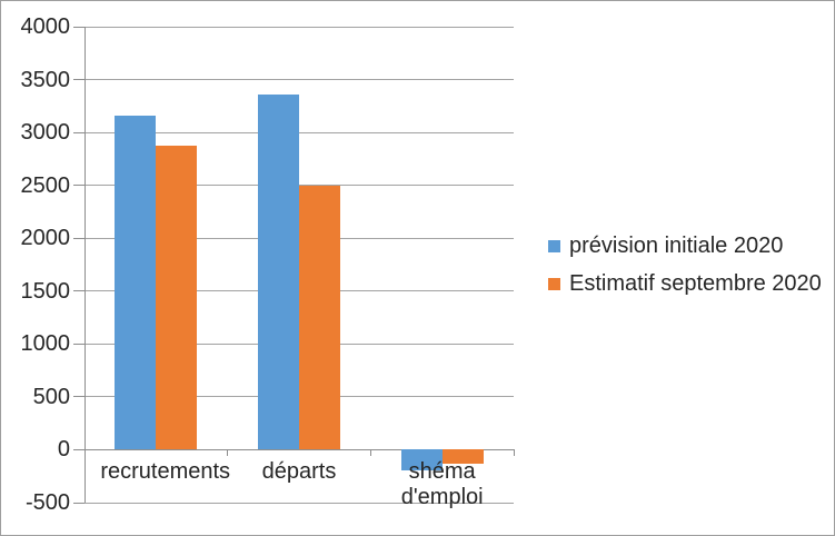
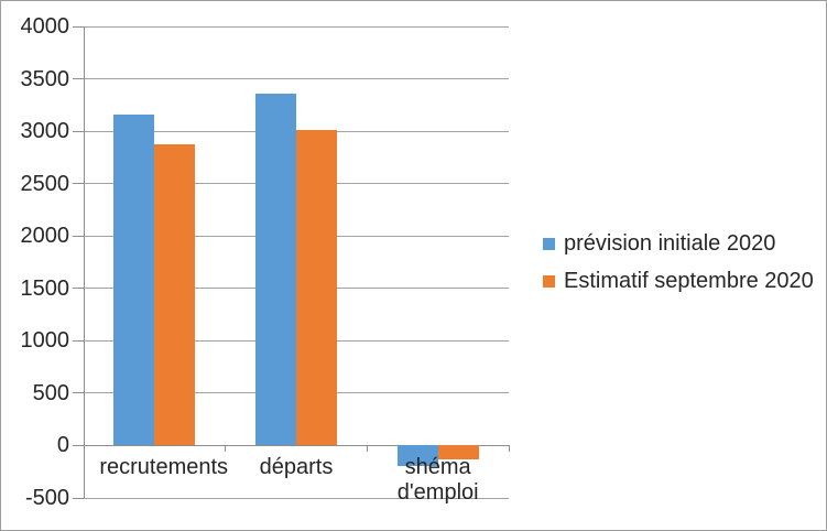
Estimatif septembre 2020/départs: 2500 -> 3000
